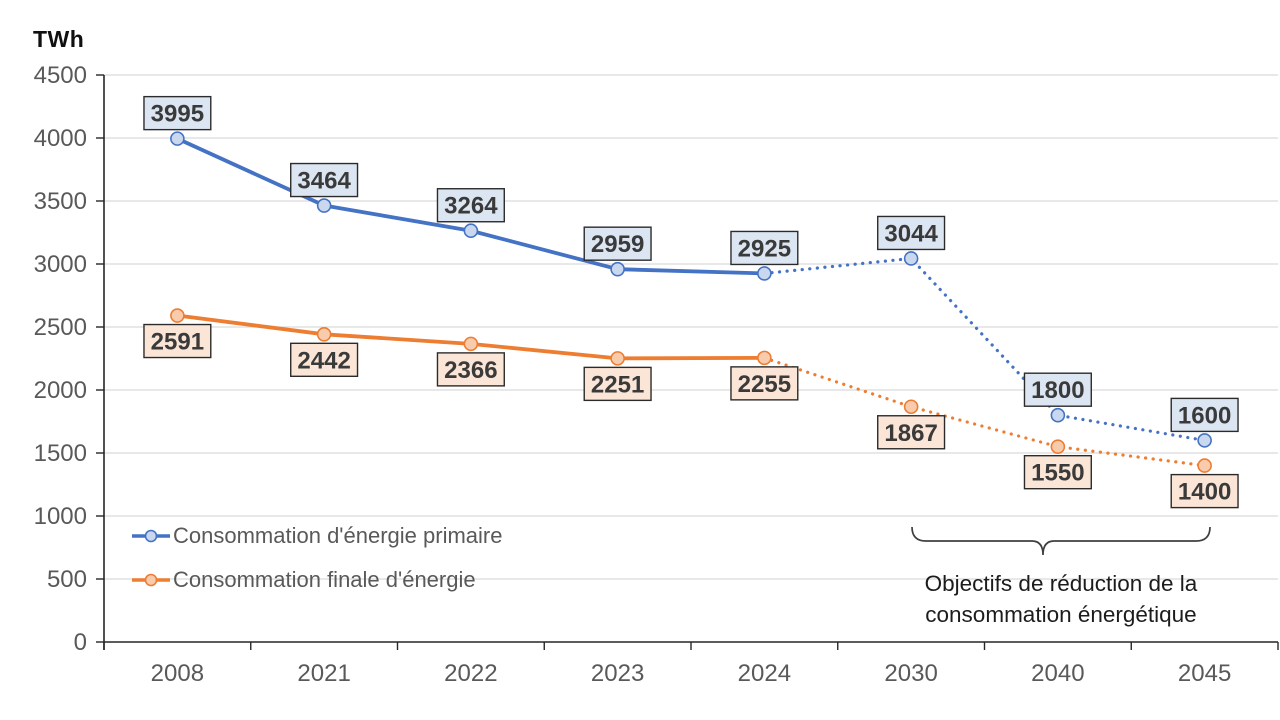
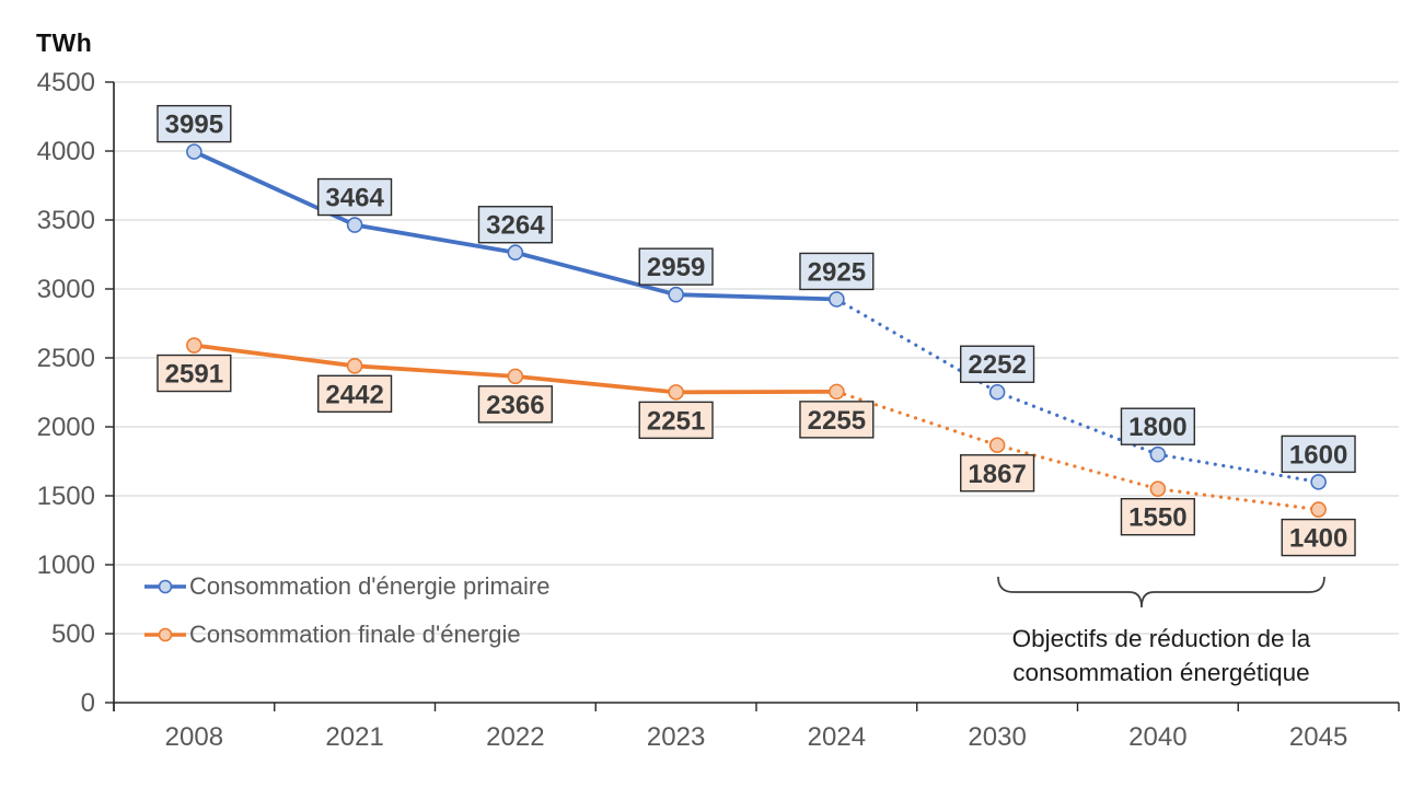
Consommation d'énergie primaire/2030: 3044 -> 2252
